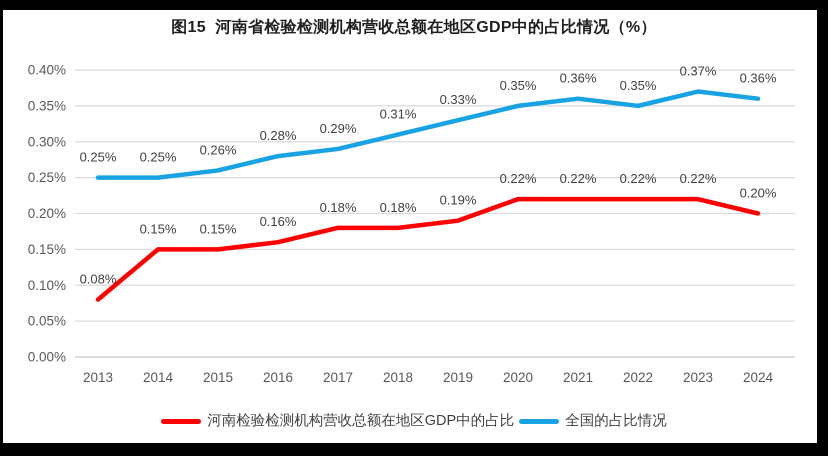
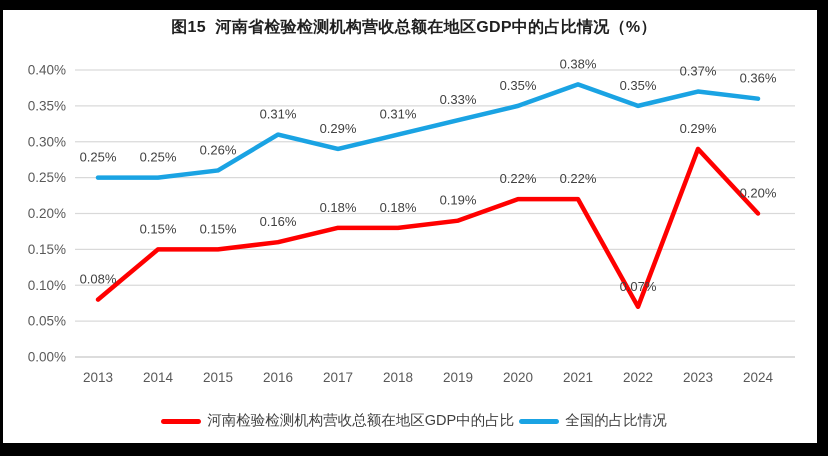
全国的占比情况/2016: 0.28% -> 0.31%
全国的占比情况/2021: 0.36% -> 0.38%
河南检验检测机构营收总额在地区GDP中的占比/2022: 0.22% -> 0.07%
河南检验检测机构营收总额在地区GDP中的占比/2023: 0.22% -> 0.29%
